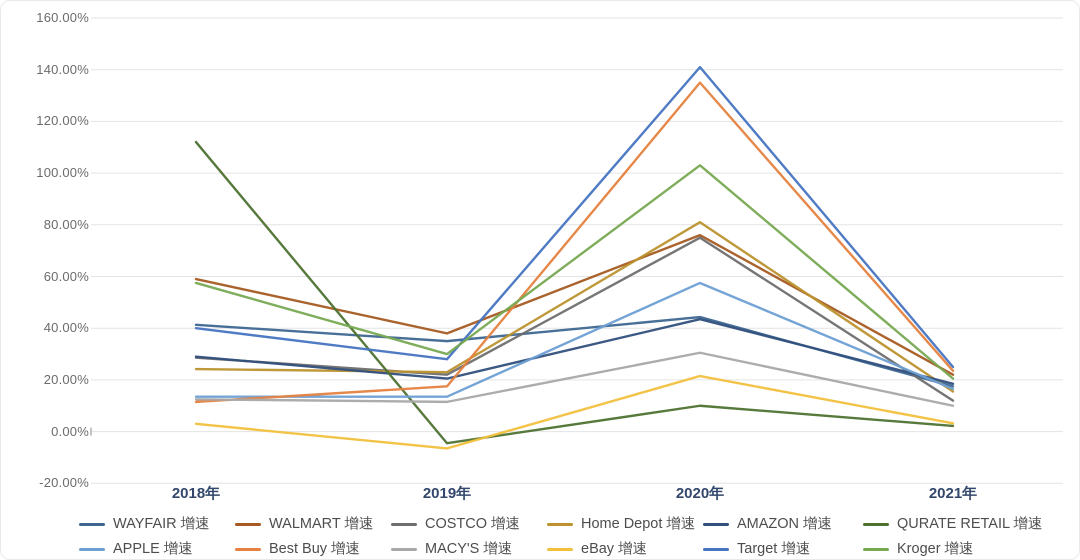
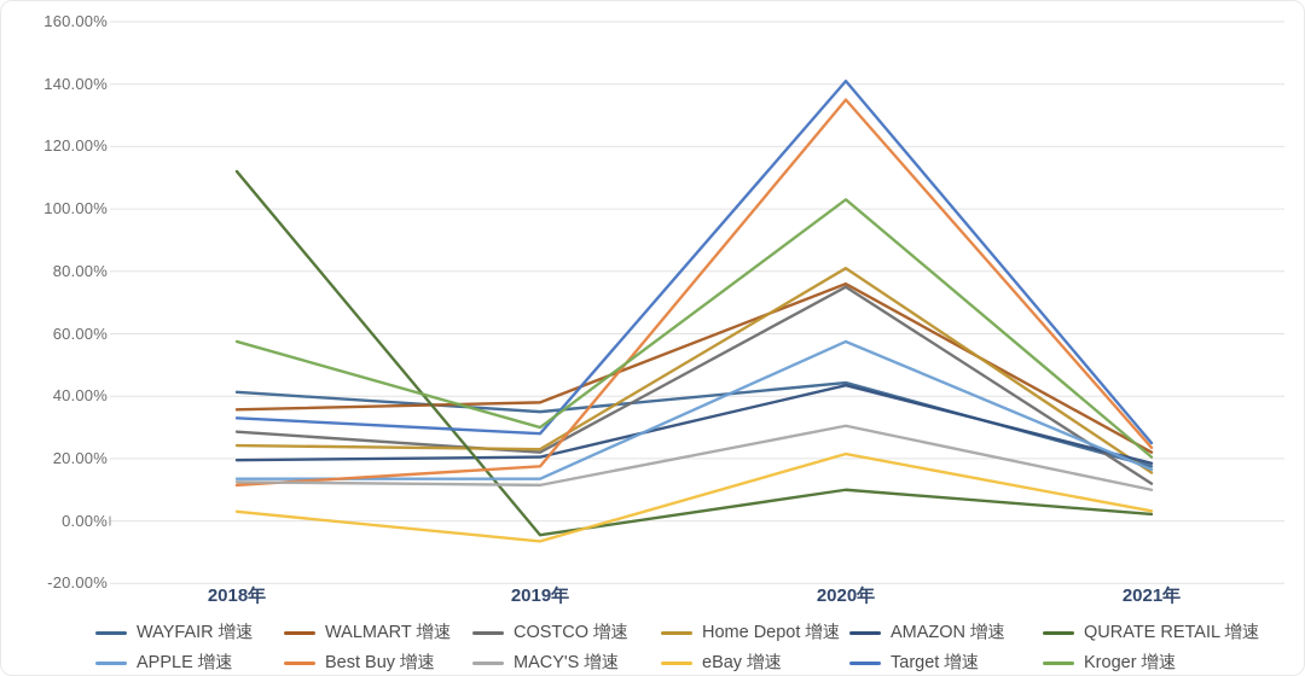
WALMART 增速/2018年: 59% -> 36%
AMAZON 增速/2018年: 29% -> 20%
Target 增速/2018年: 40% -> 33%
